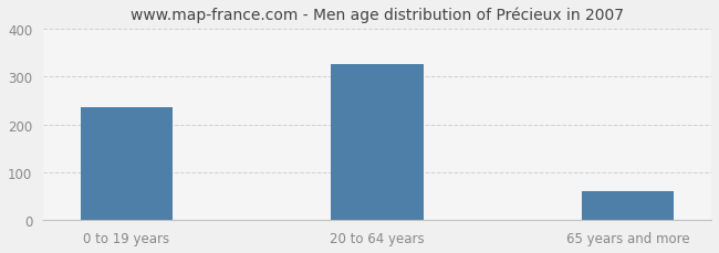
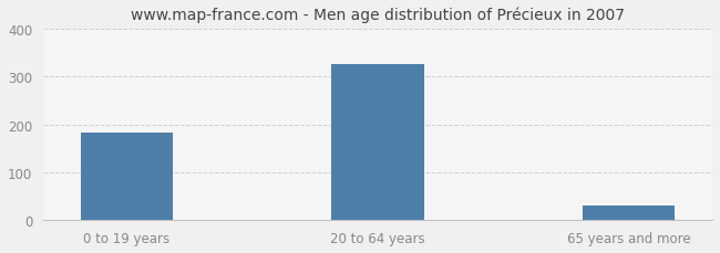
0 to 19 years: 235 -> 183
65 years and more: 60 -> 30
